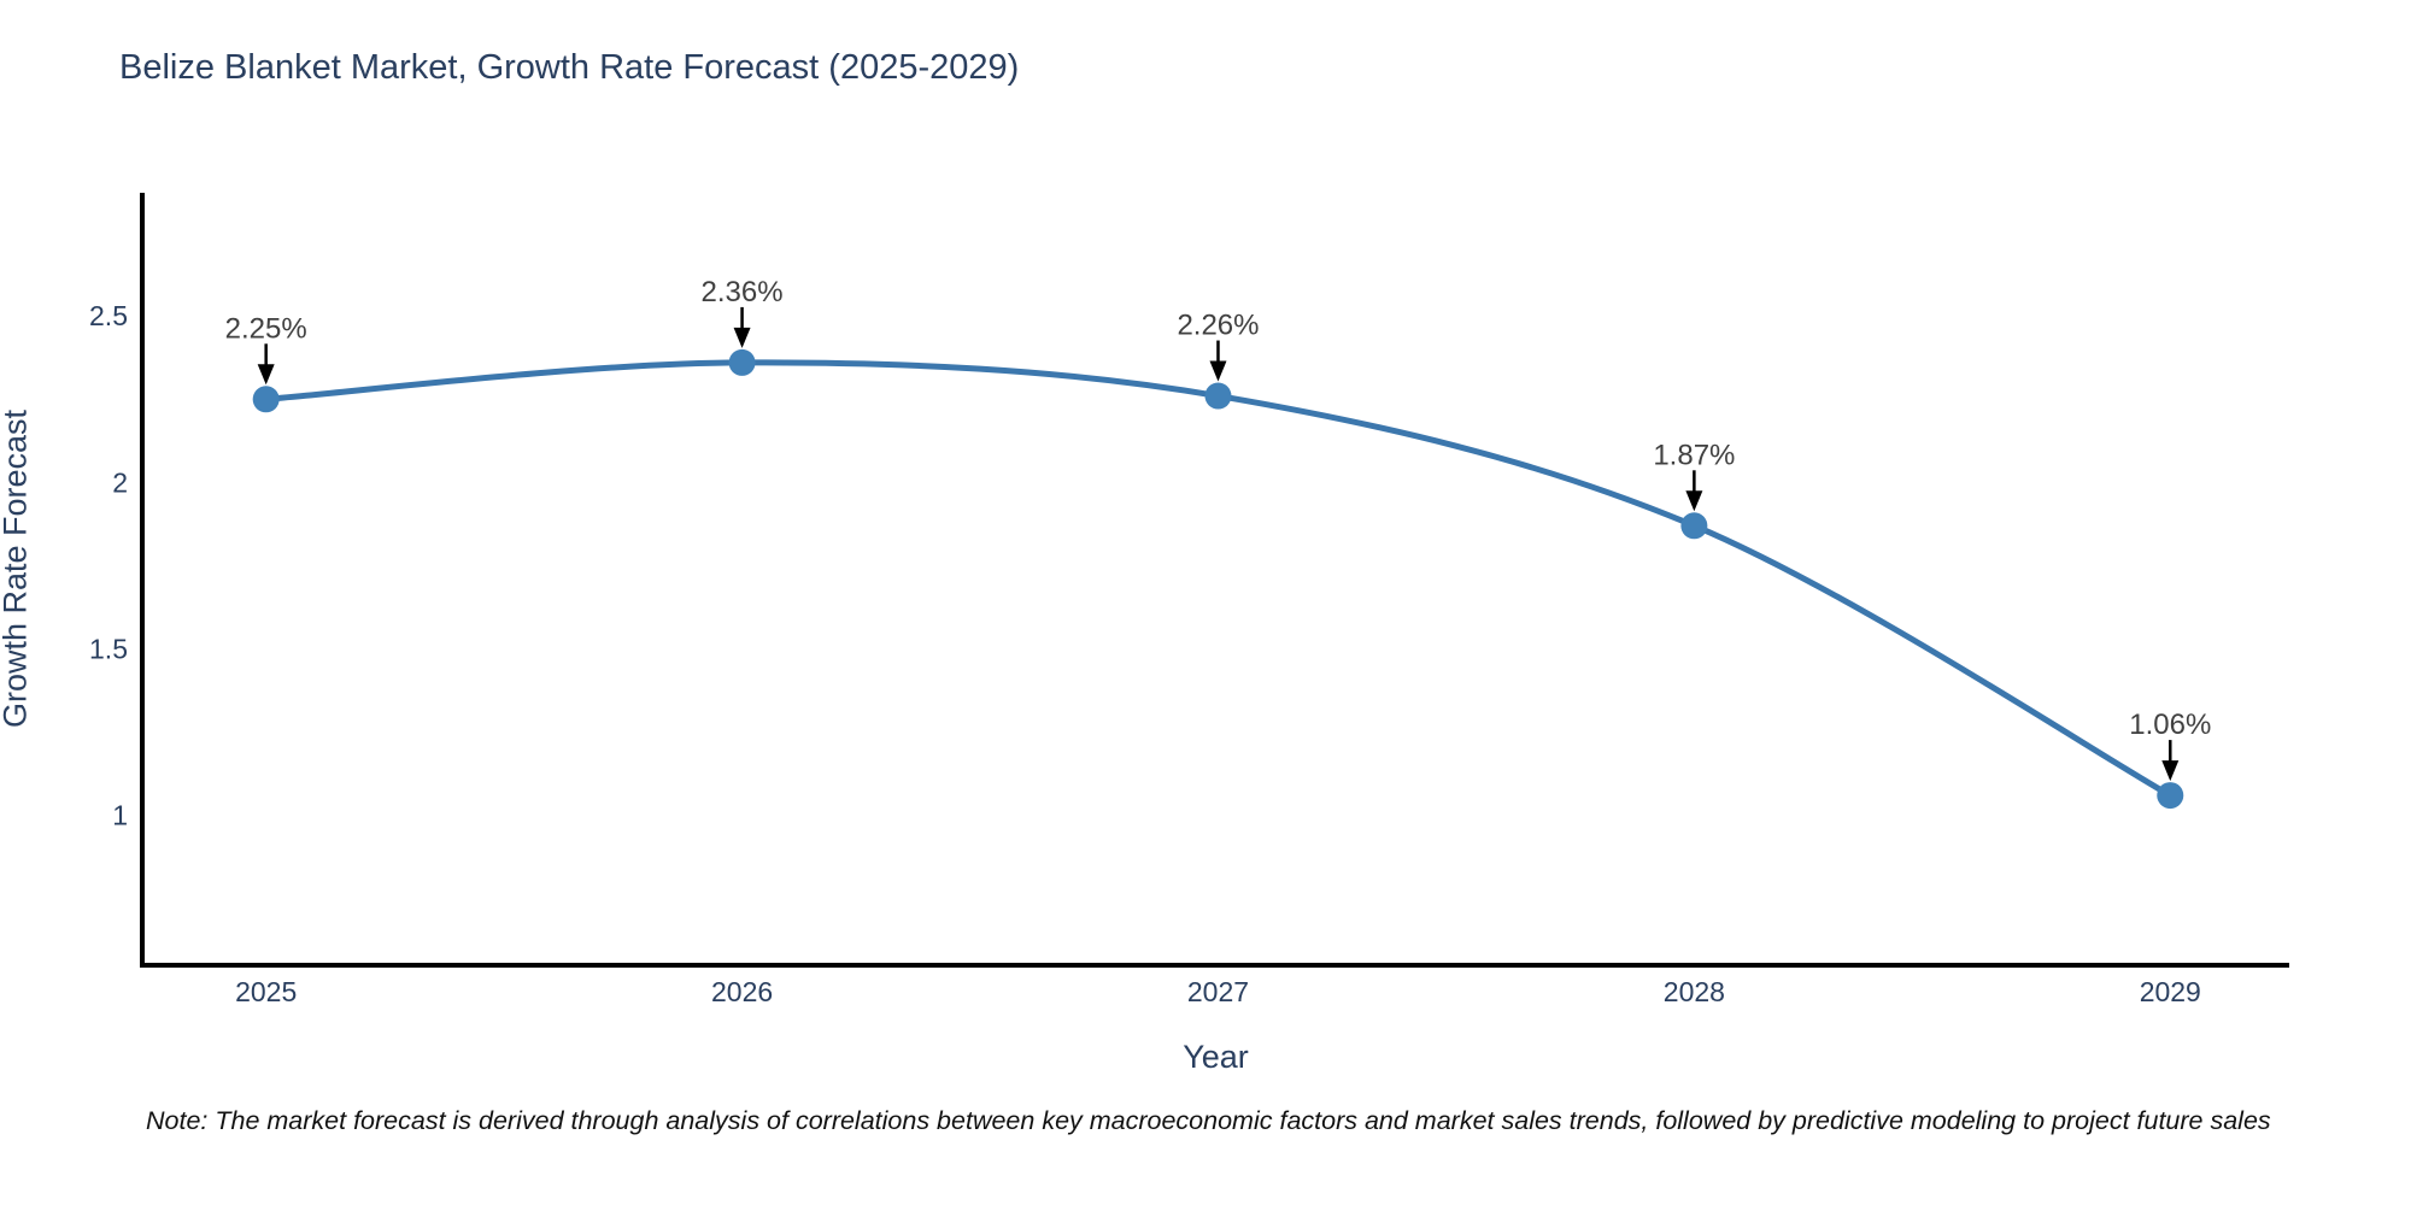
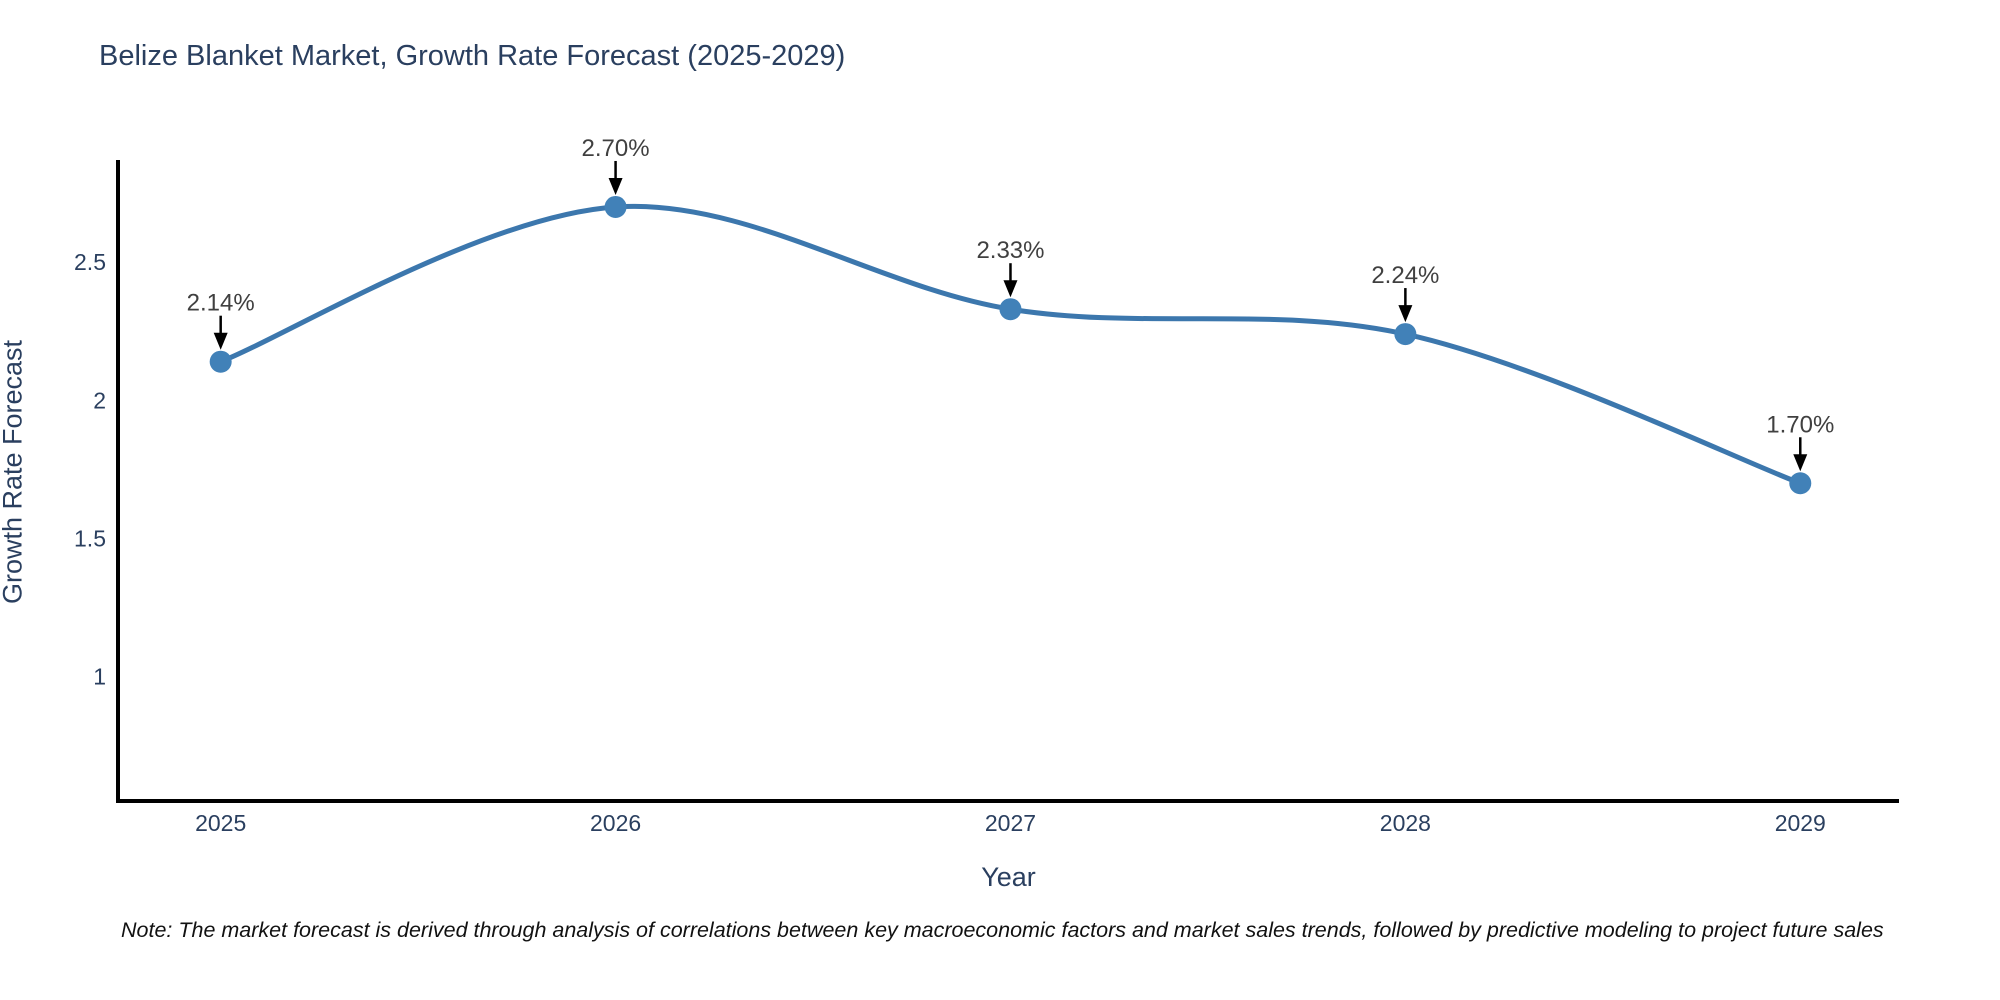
2025: 2.25% -> 2.14%
2026: 2.36% -> 2.70%
2027: 2.26% -> 2.33%
2028: 1.87% -> 2.24%
2029: 1.06% -> 1.70%
